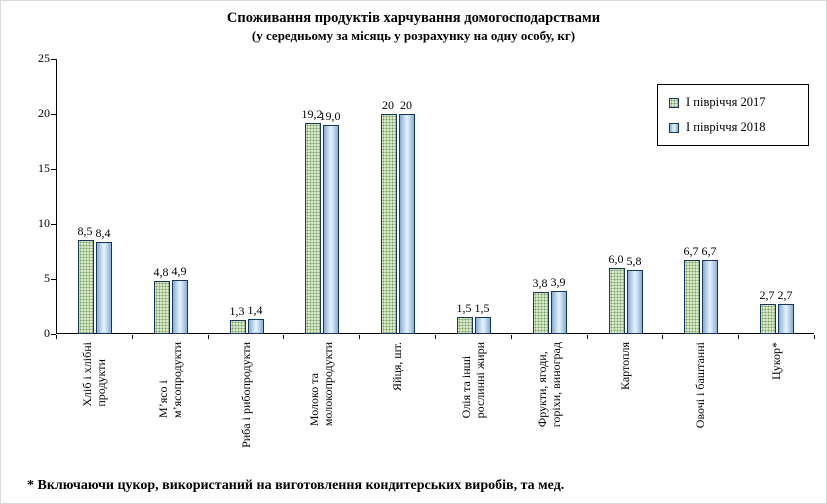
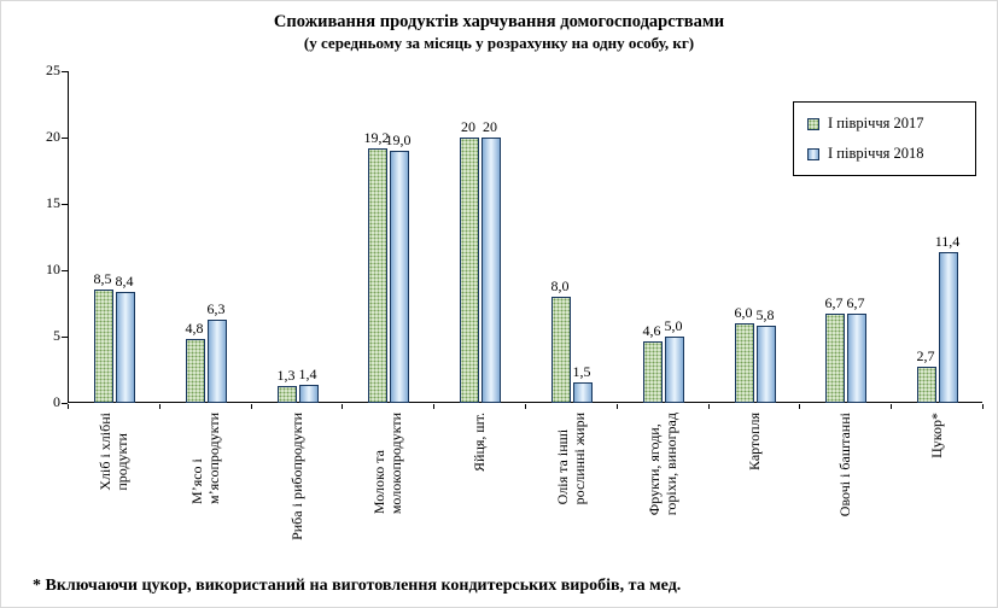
І півріччя 2018/М’ясо і м’ясопродукти: 4,9 -> 6,3
І півріччя 2017/Олія та інші рослинні жири: 1,5 -> 8,0
І півріччя 2017/Фрукти, ягоди, горіхи, виноград: 3,8 -> 4,6
І півріччя 2018/Фрукти, ягоди, горіхи, виноград: 3,9 -> 5,0
І півріччя 2018/Цукор*: 2,7 -> 11,4
